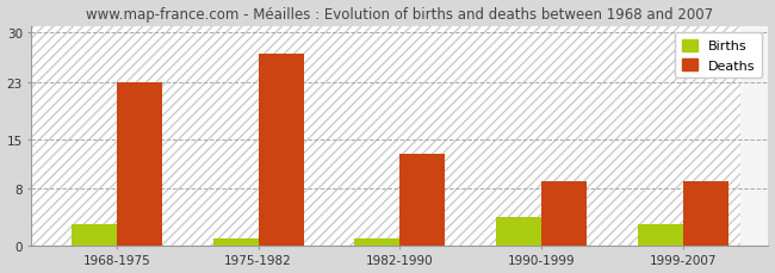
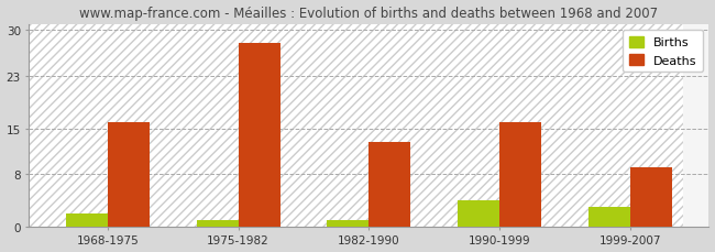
Births/1968-1975: 3 -> 2
Deaths/1968-1975: 23 -> 16
Deaths/1975-1982: 27 -> 28
Deaths/1990-1999: 9 -> 16
